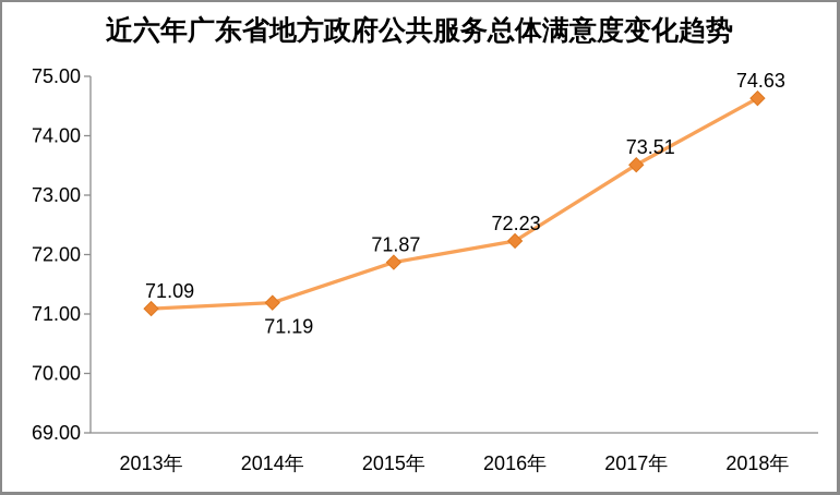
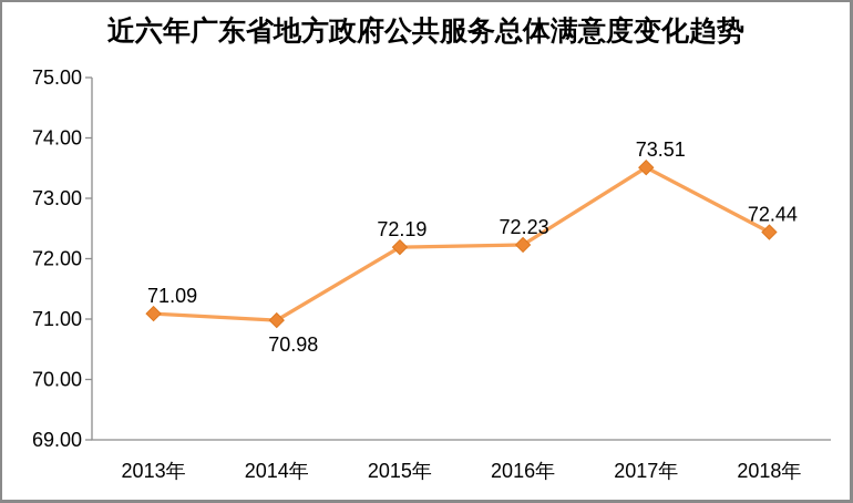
2014年: 71.19 -> 70.98
2015年: 71.87 -> 72.19
2018年: 74.63 -> 72.44
